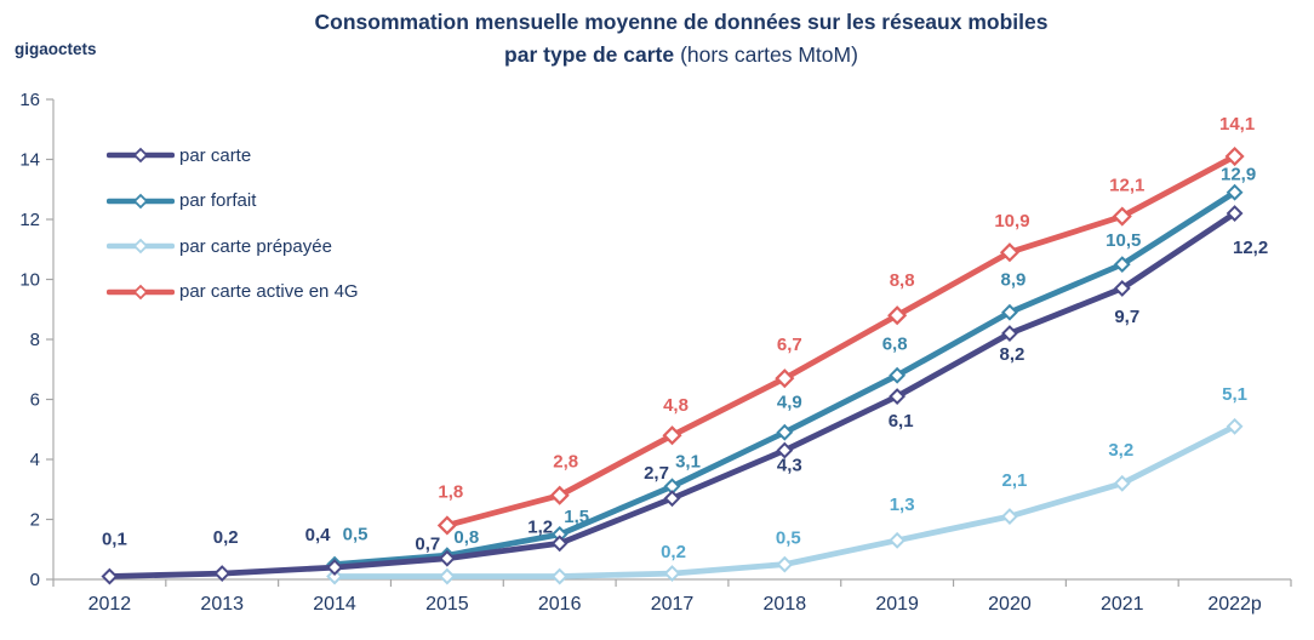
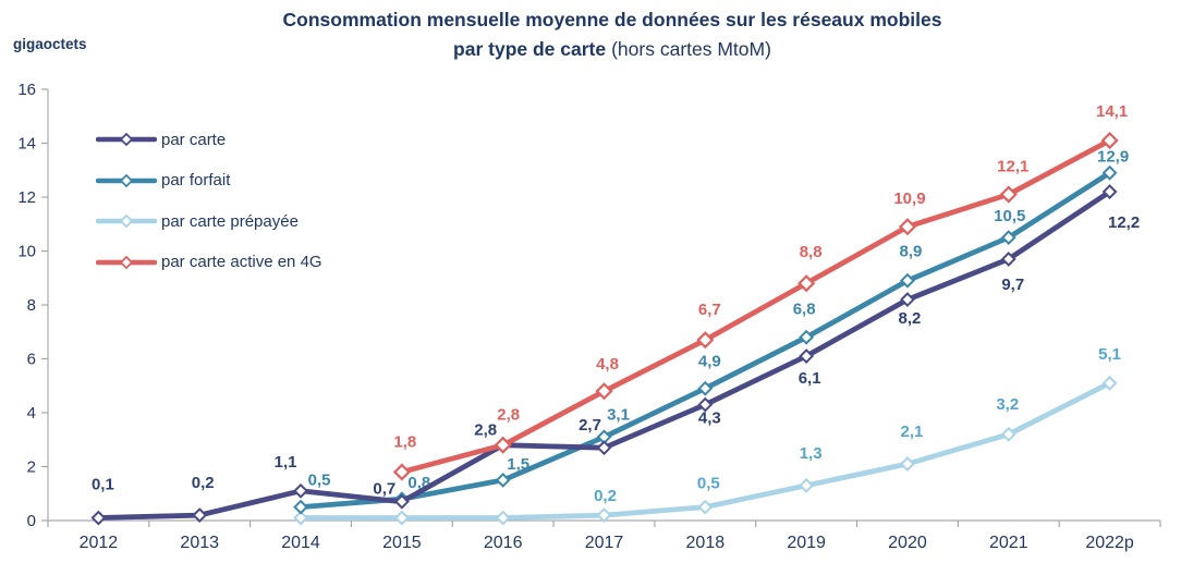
par carte/2014: 0,4 -> 1,1
par carte/2016: 1,2 -> 2,8
